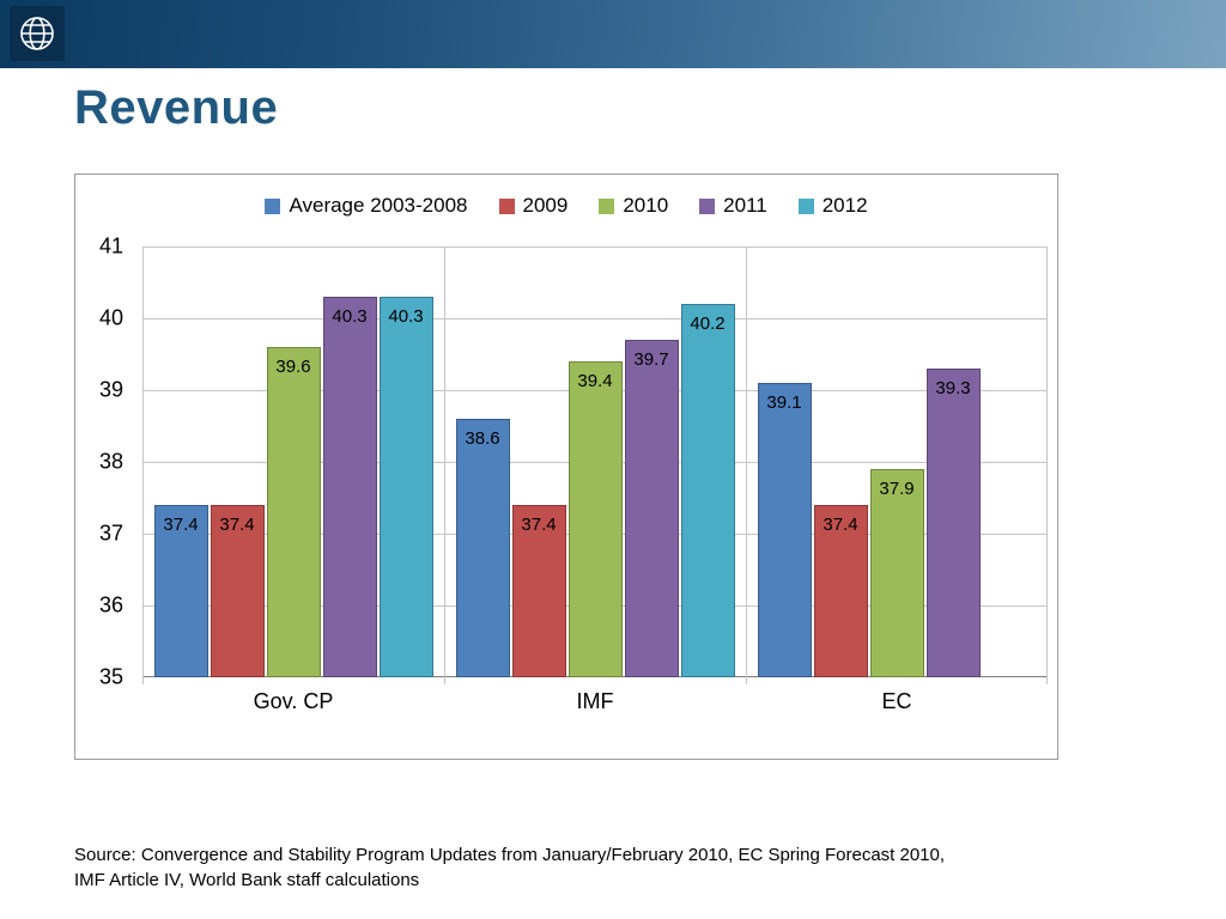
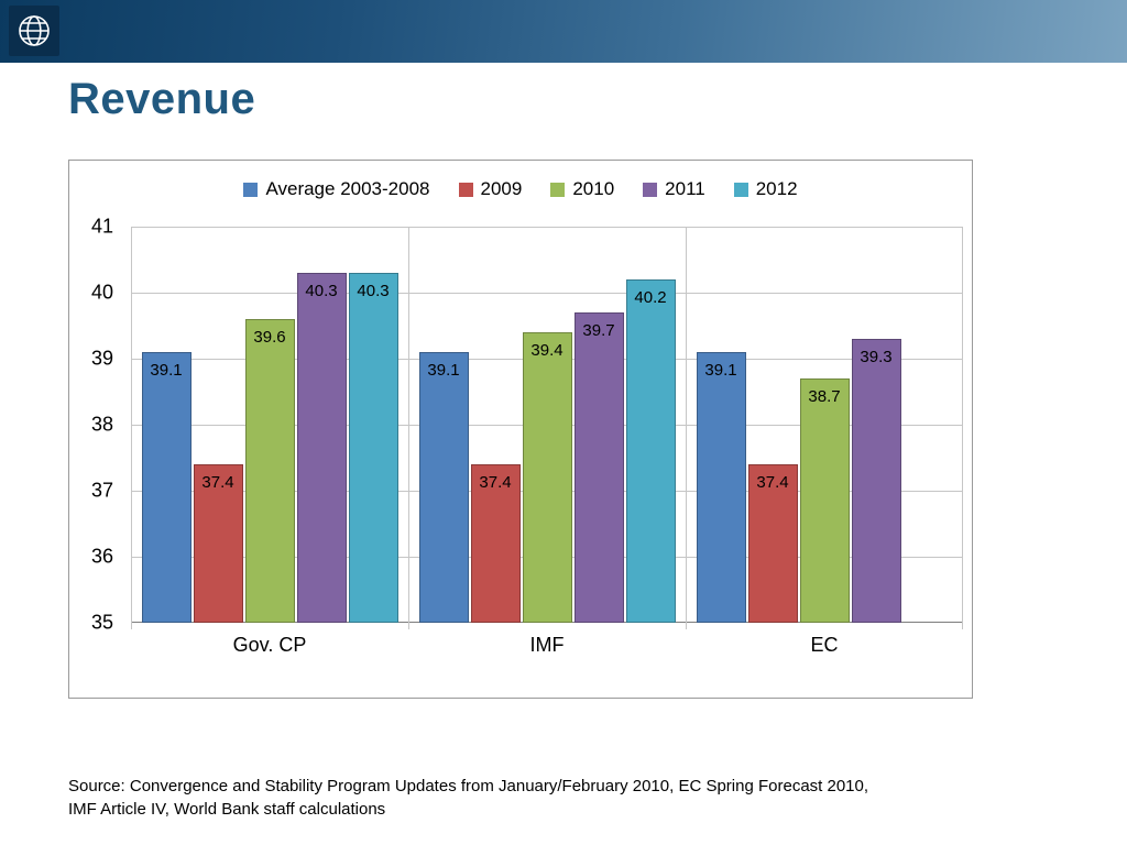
Average 2003-2008/Gov. CP: 37.4 -> 39.1
Average 2003-2008/IMF: 38.6 -> 39.1
2010/EC: 37.9 -> 38.7
